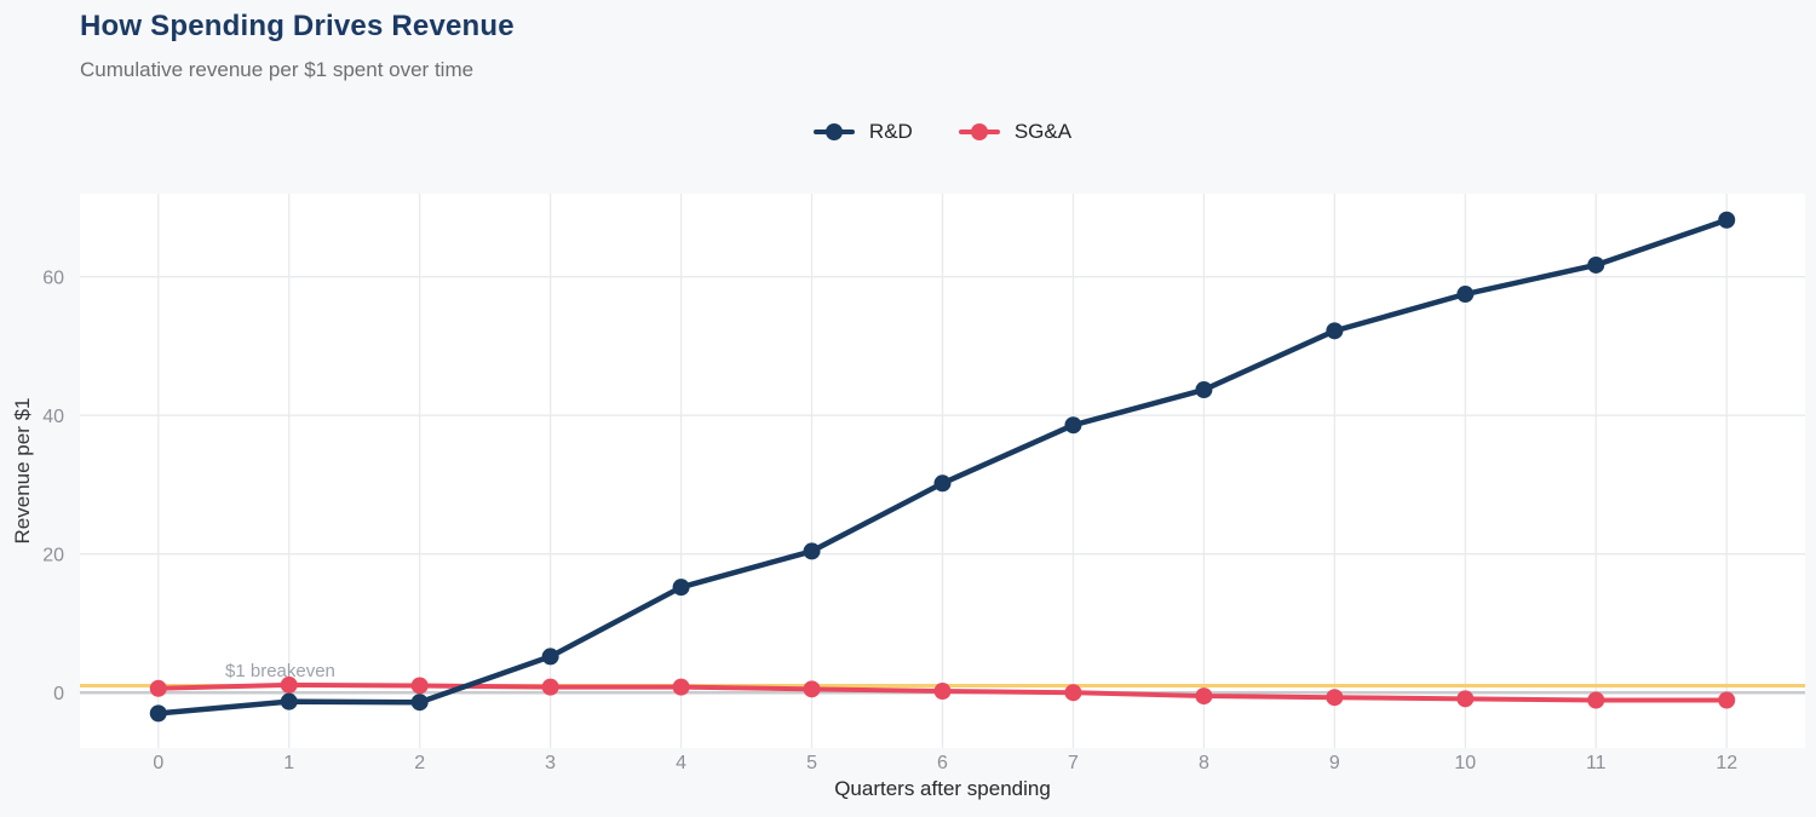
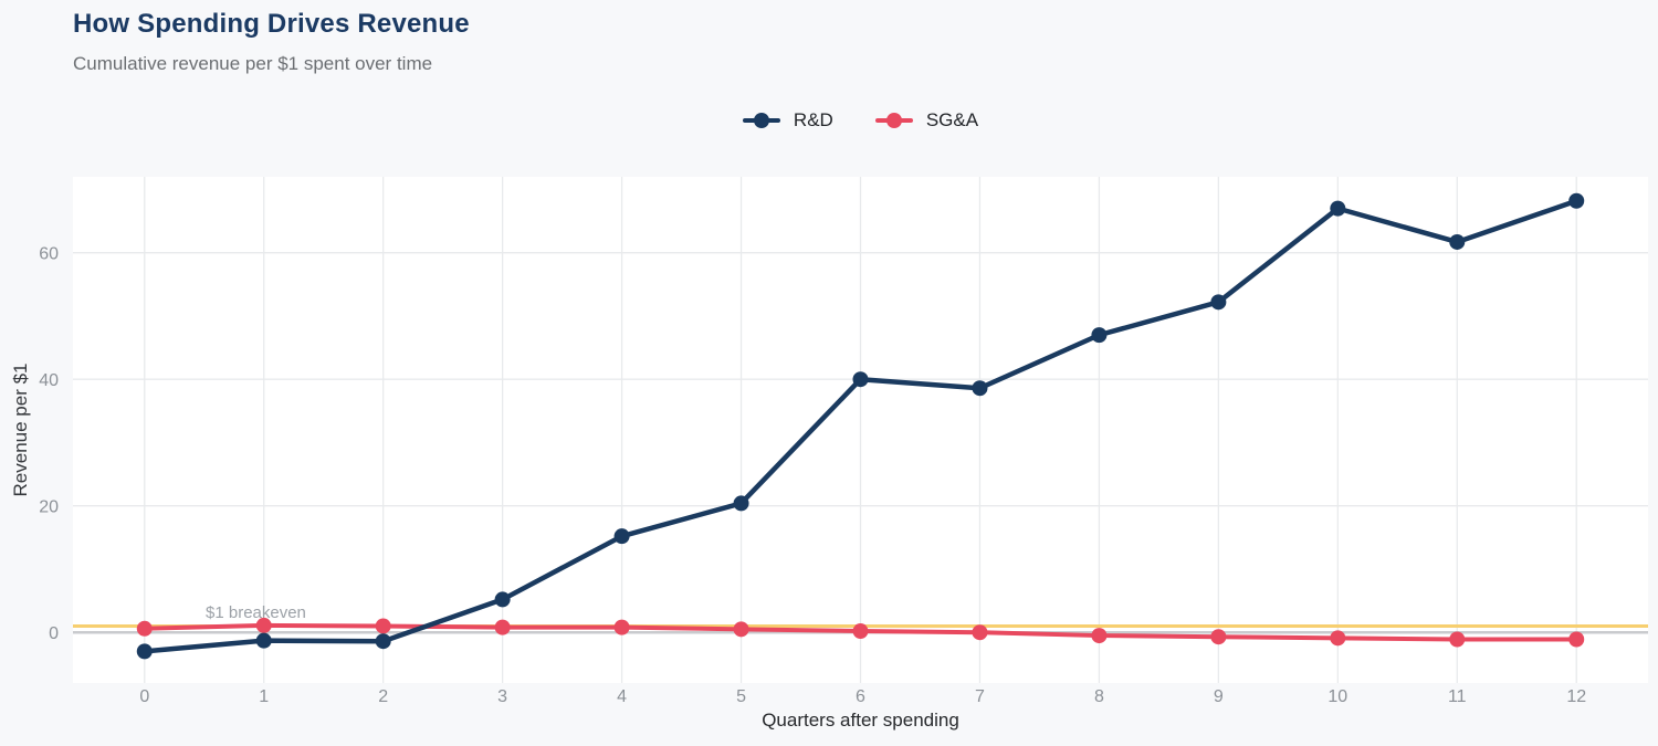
R&D/6: 30 -> 40
R&D/8: 44 -> 47
R&D/10: 58 -> 67
